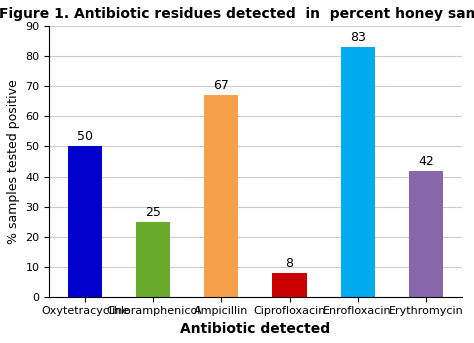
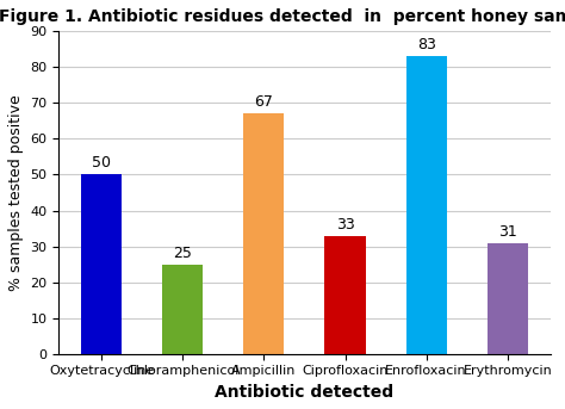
Ciprofloxacin: 8 -> 33
Erythromycin: 42 -> 31
